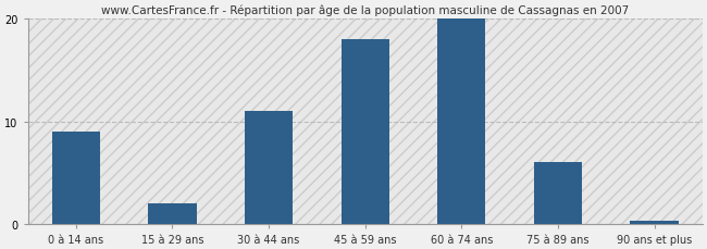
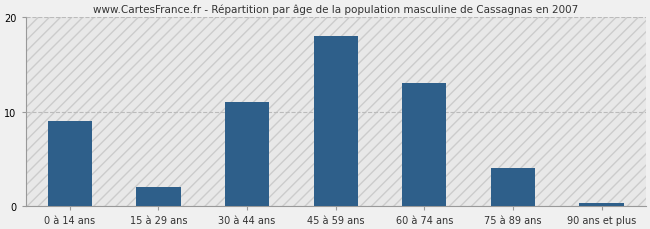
60 à 74 ans: 20.0 -> 13.0
75 à 89 ans: 6.0 -> 4.0
